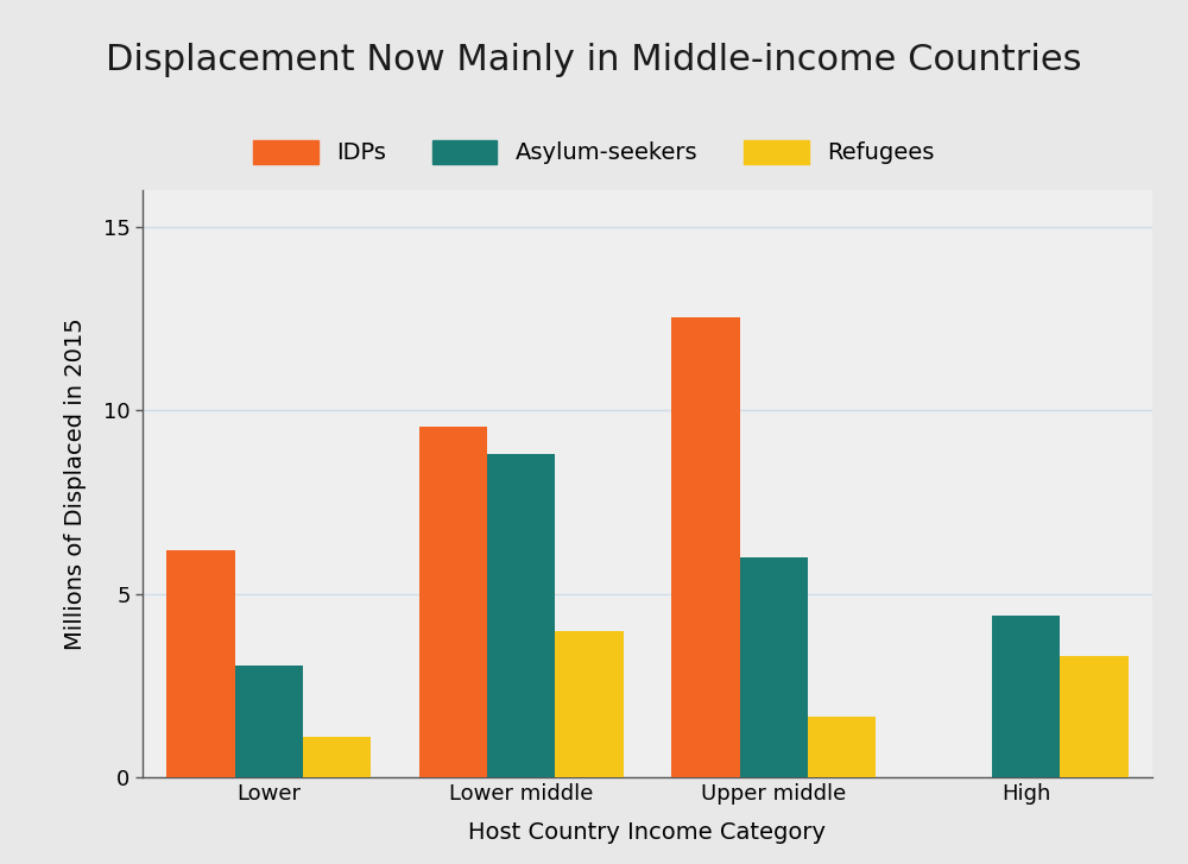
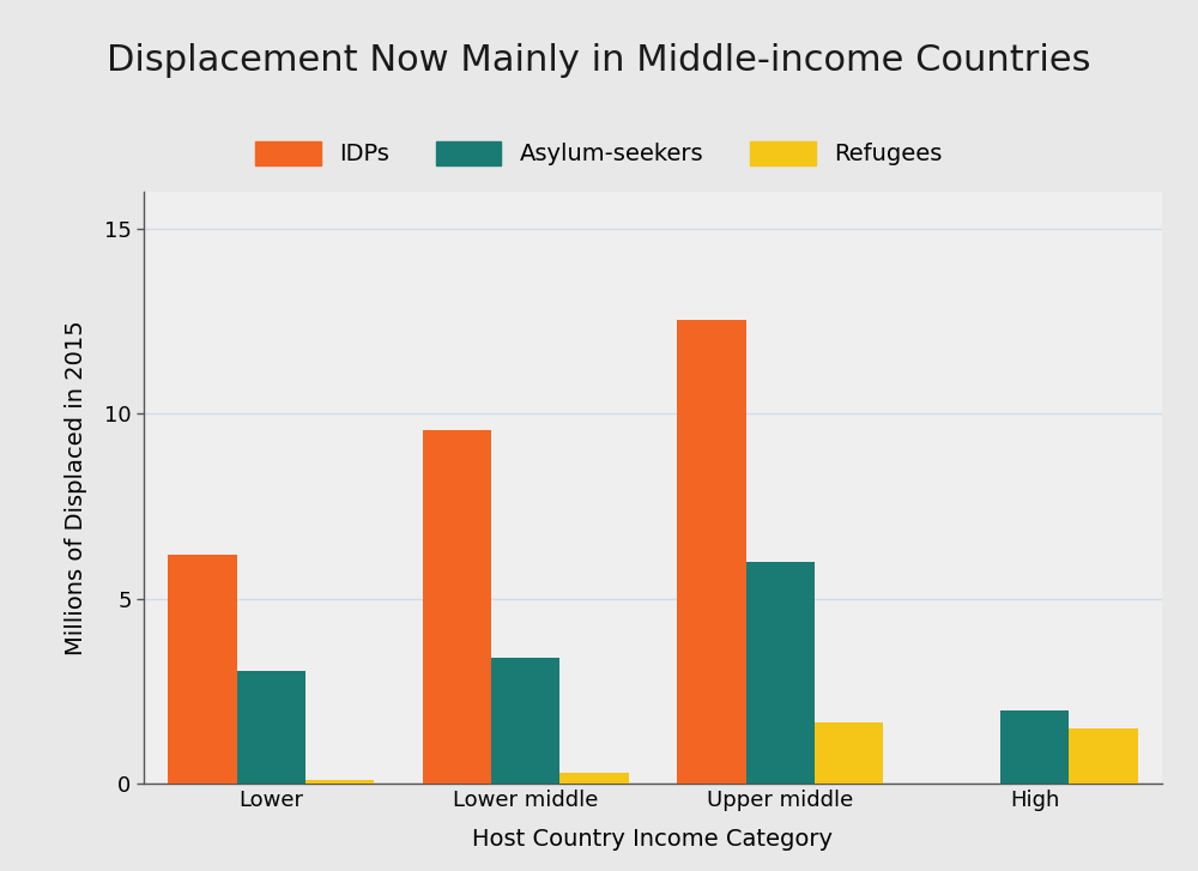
Refugees/Lower: 1.10 -> 0.10
Asylum-seekers/Lower middle: 8.80 -> 3.40
Refugees/Lower middle: 4.00 -> 0.30
Asylum-seekers/High: 4.40 -> 2.00
Refugees/High: 3.30 -> 1.50
